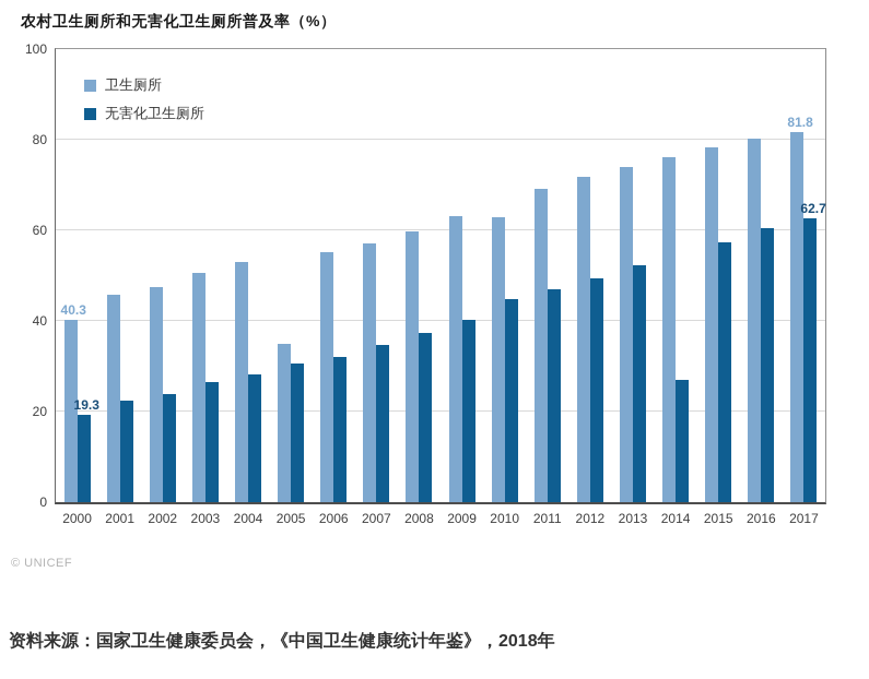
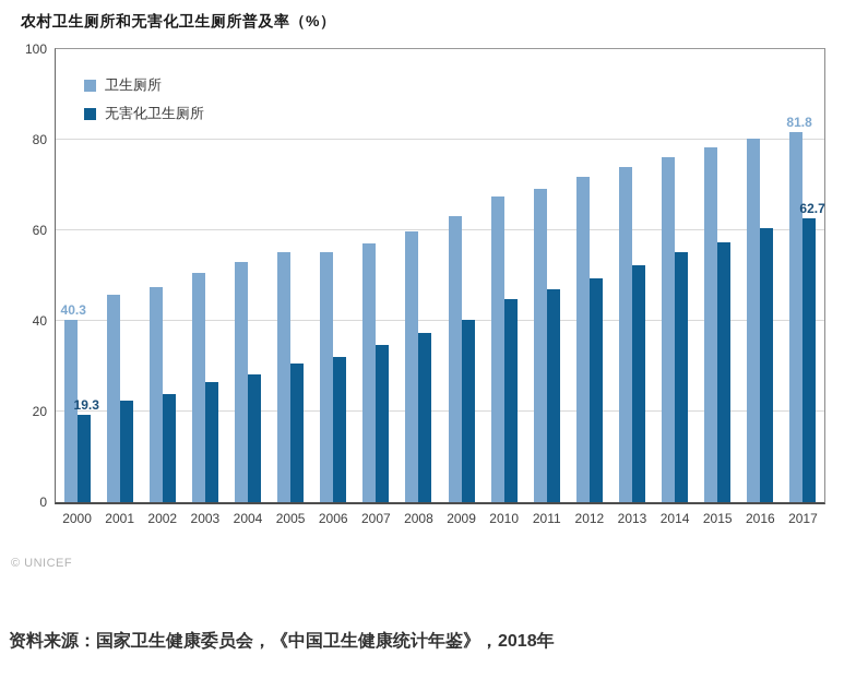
卫生厕所/2005: 35 -> 55
卫生厕所/2010: 63 -> 67
无害化卫生厕所/2014: 27 -> 55
